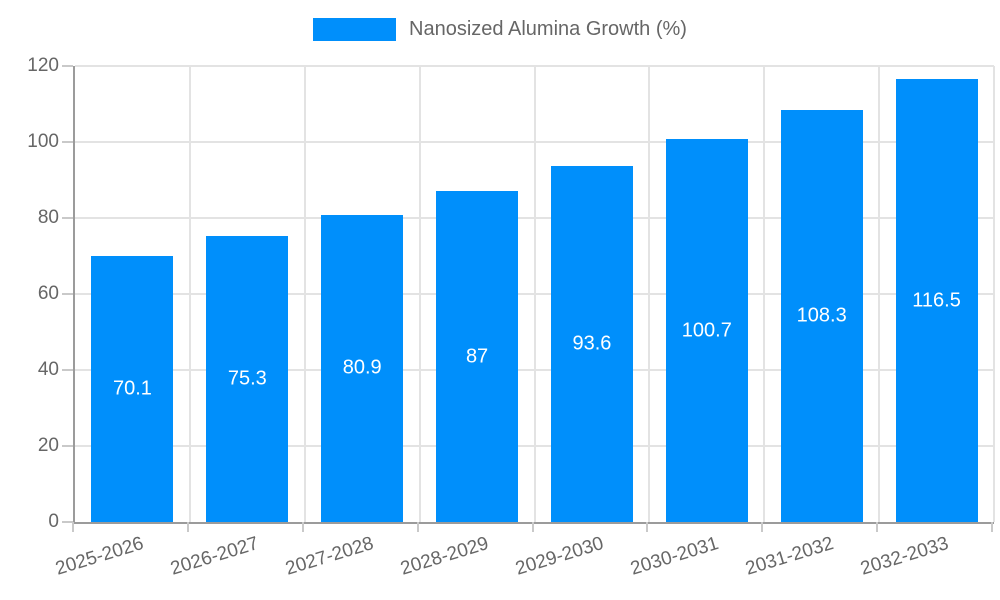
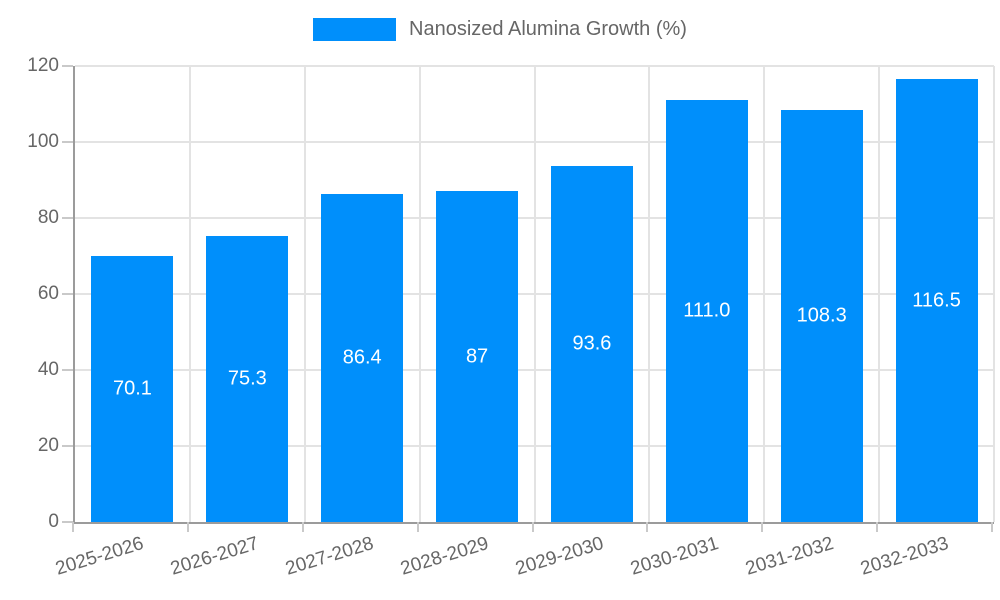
2027-2028: 80.9 -> 86.4
2030-2031: 100.7 -> 111.0
